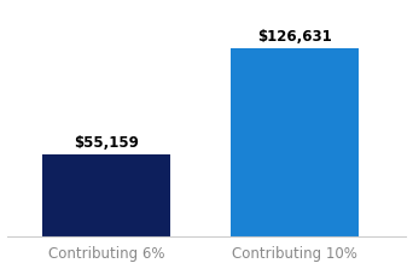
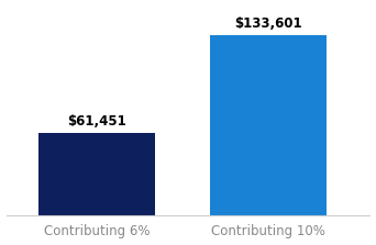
Contributing 6%: $55,159 -> $61,451
Contributing 10%: $126,631 -> $133,601
